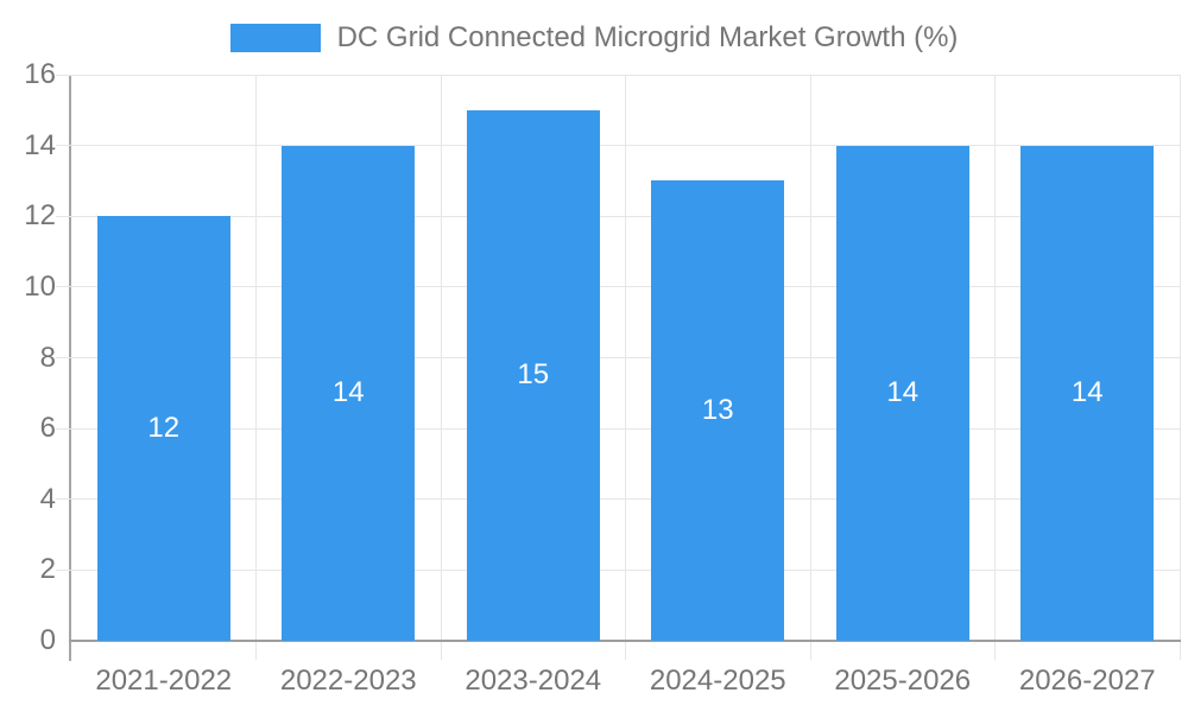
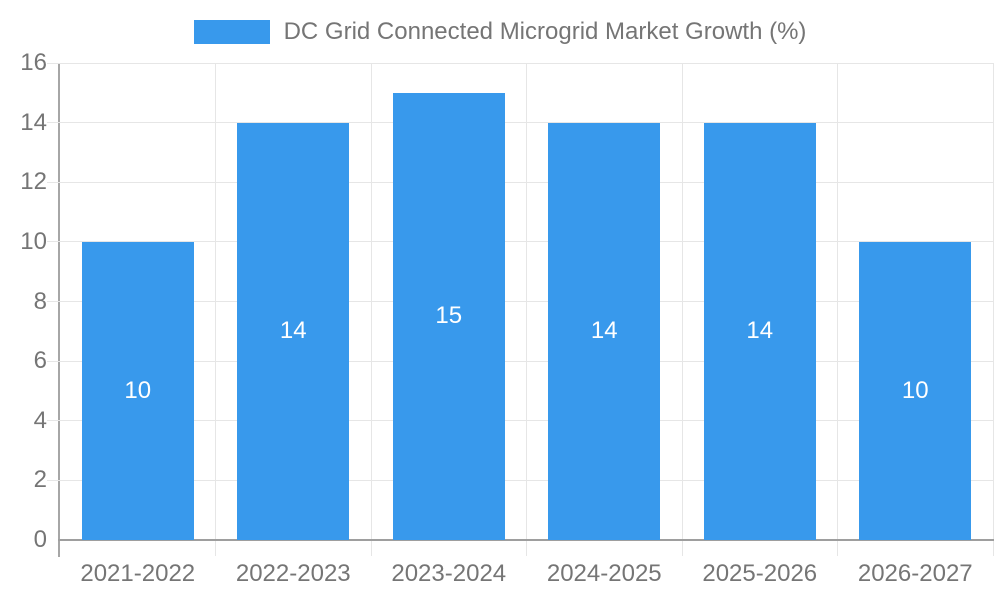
2021-2022: 12 -> 10
2024-2025: 13 -> 14
2026-2027: 14 -> 10
